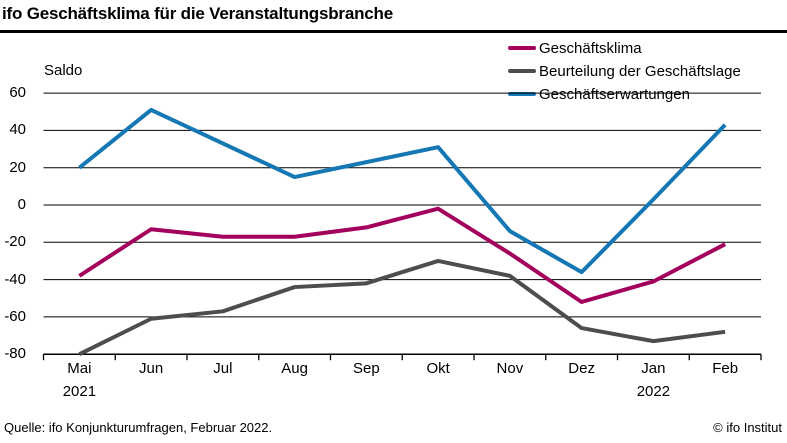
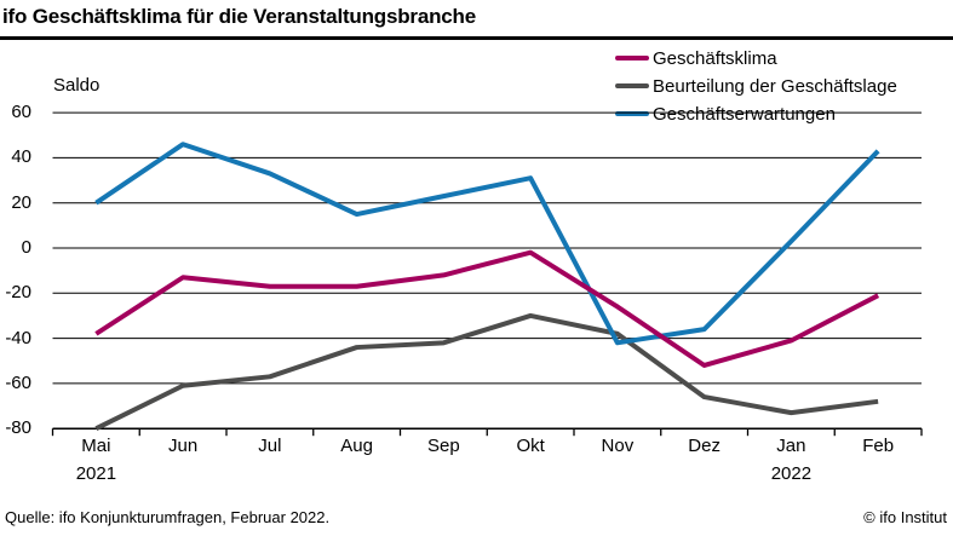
Geschäftserwartungen/Jun: 51 -> 46
Geschäftserwartungen/Nov: -14 -> -42
